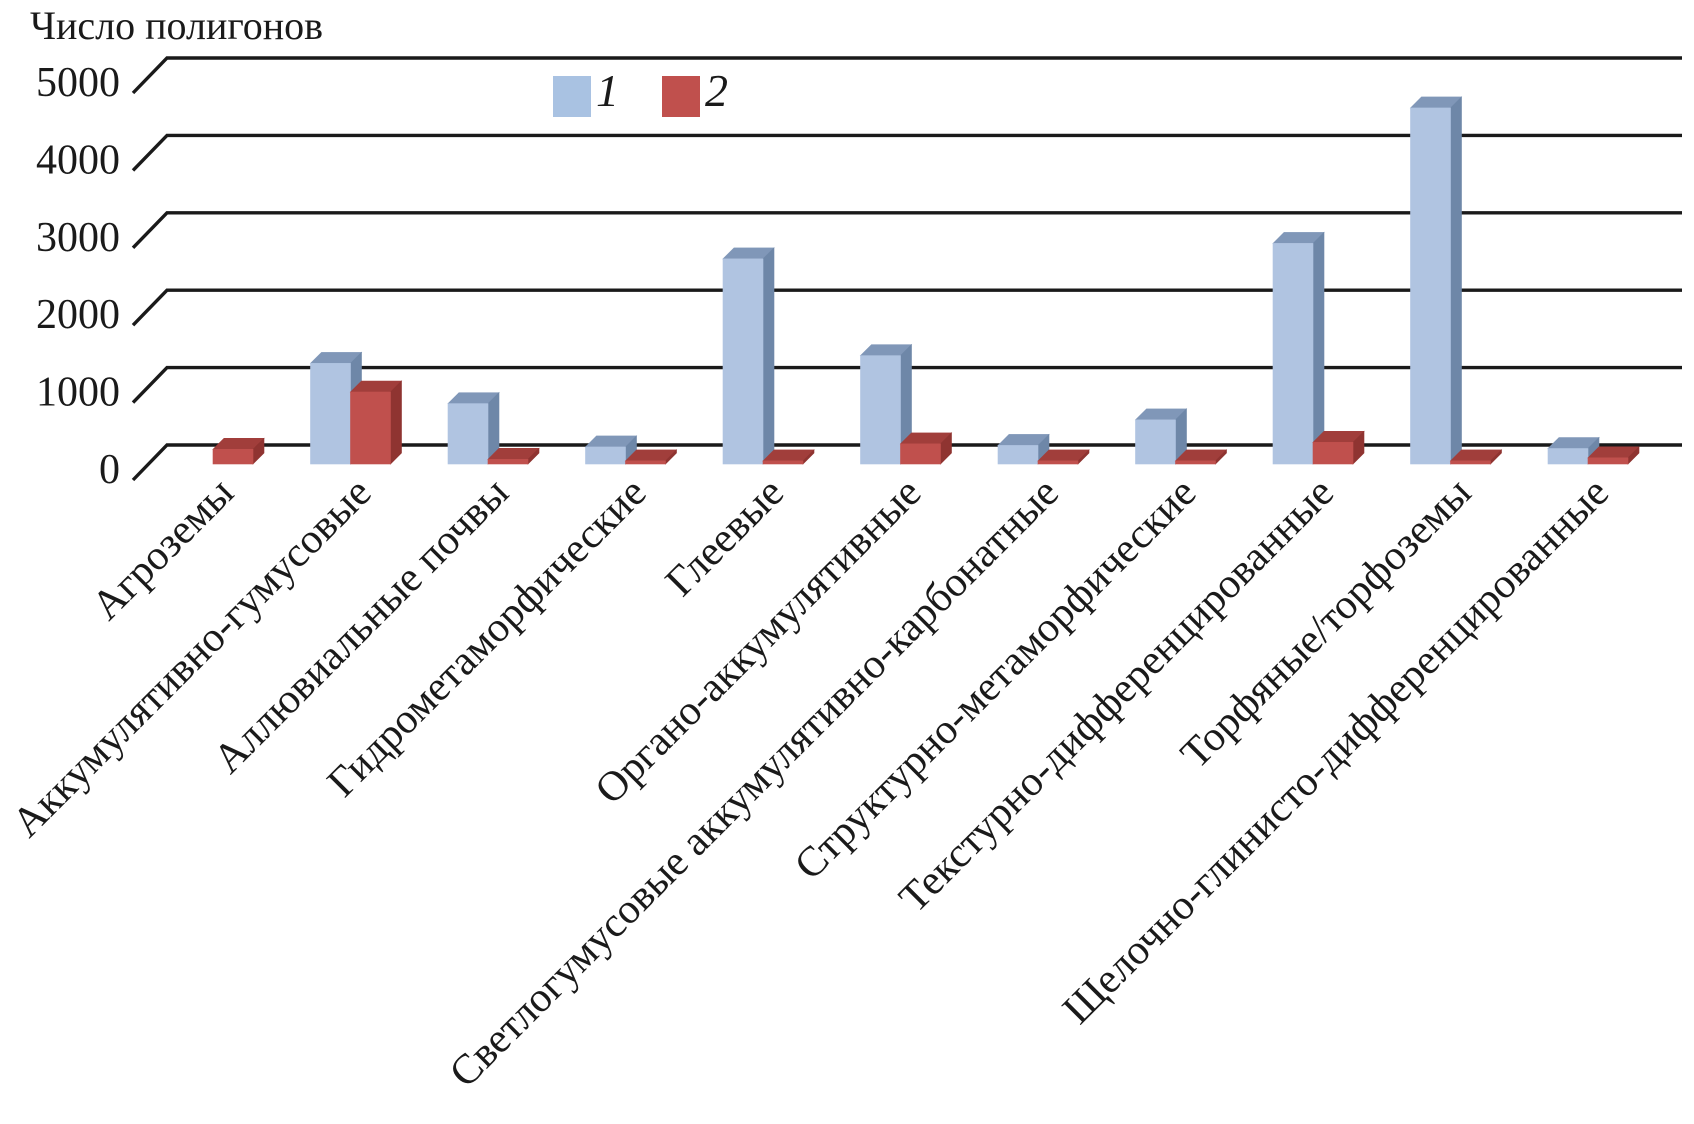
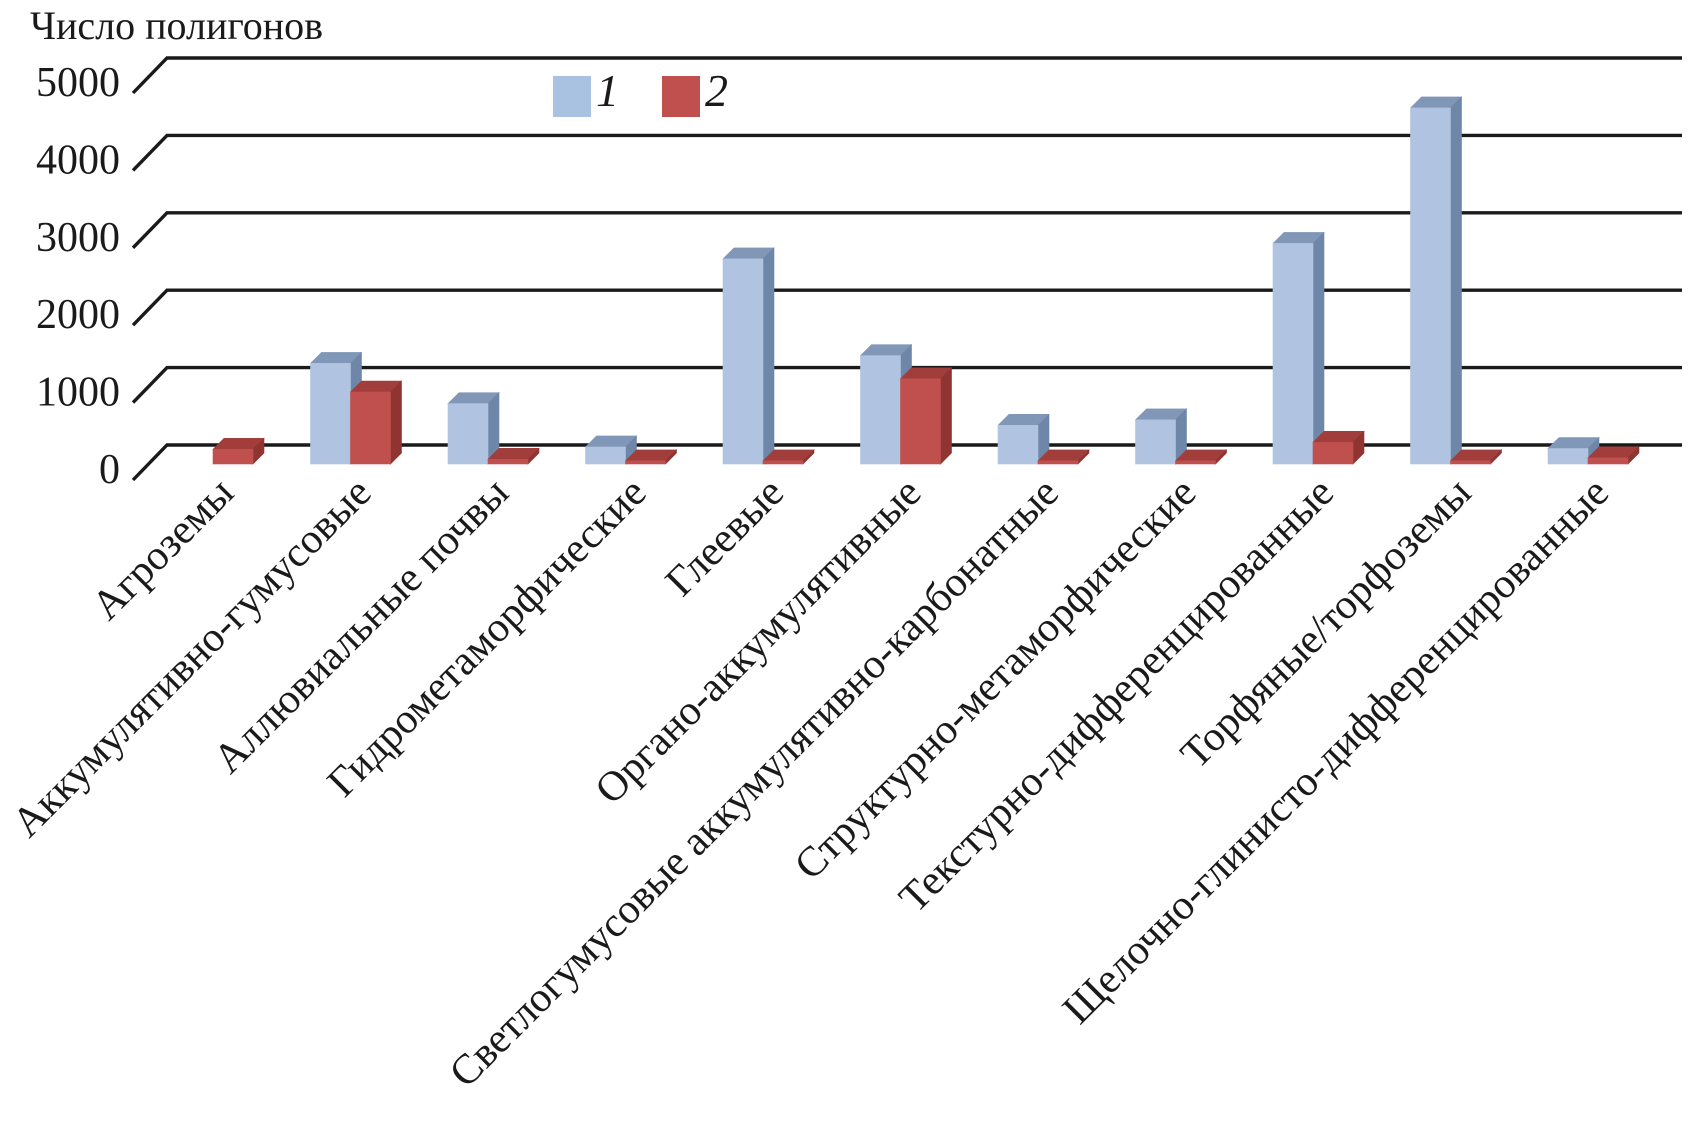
2/Органо-аккумулятивные: 300 -> 1100
1/Светлогумусовые аккумулятивно-карбонатные: 200 -> 500
